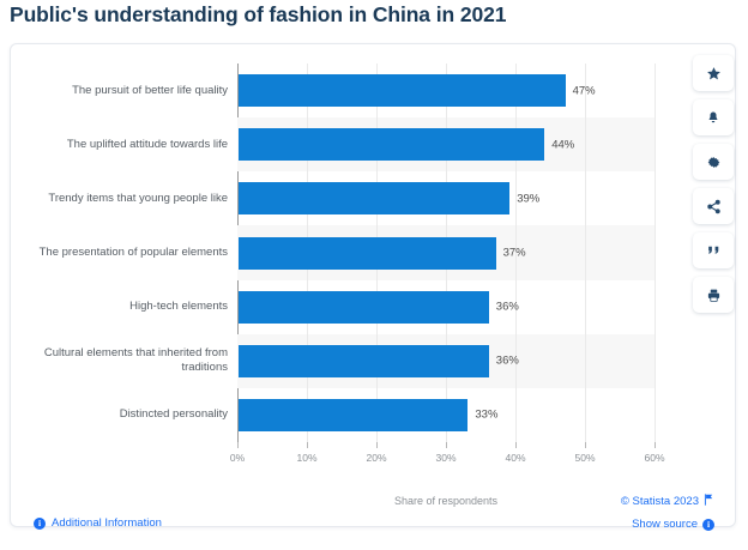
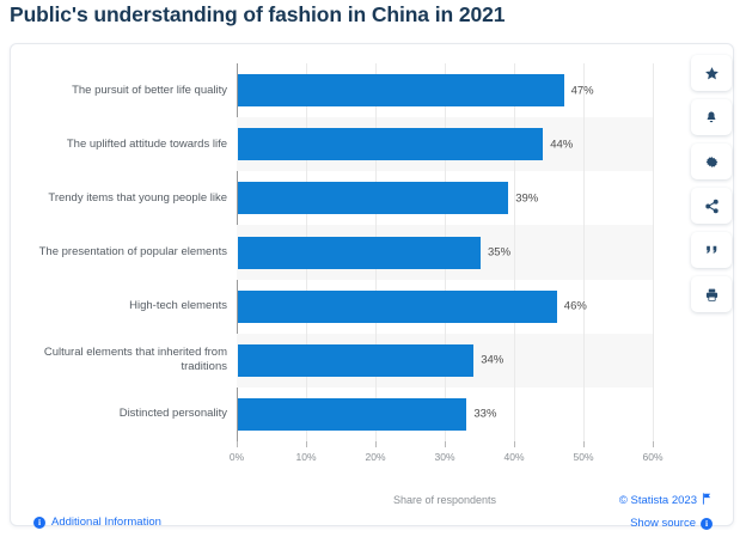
The presentation of popular elements: 37% -> 35%
High-tech elements: 36% -> 46%
Cultural elements that inherited from traditions: 36% -> 34%
